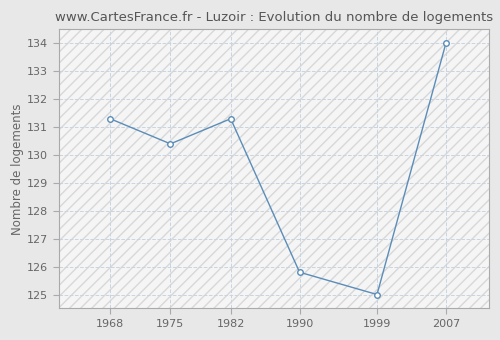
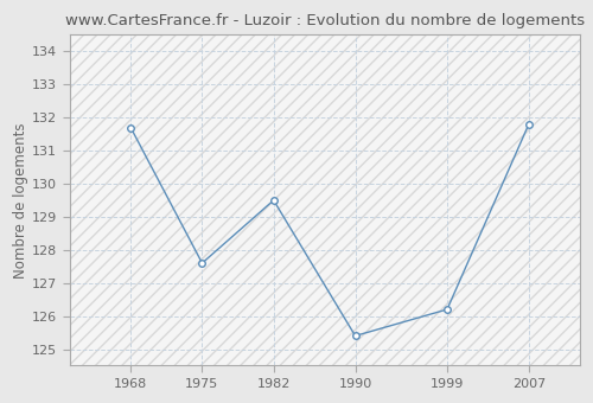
1968: 131.3 -> 131.7
1975: 130.4 -> 127.6
1982: 131.3 -> 129.5
1990: 125.8 -> 125.4
1999: 125.0 -> 126.2
2007: 134.0 -> 131.8
